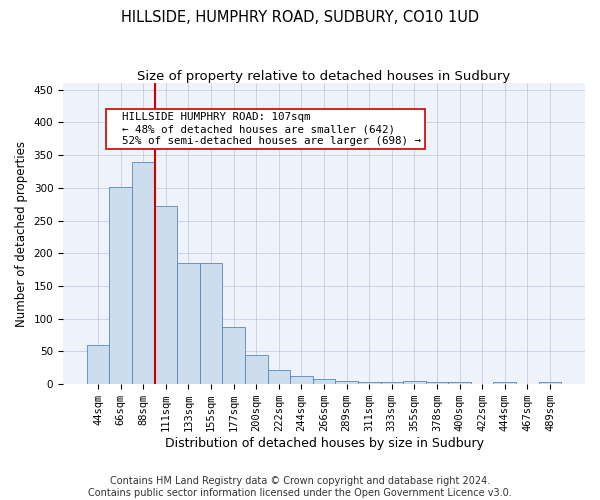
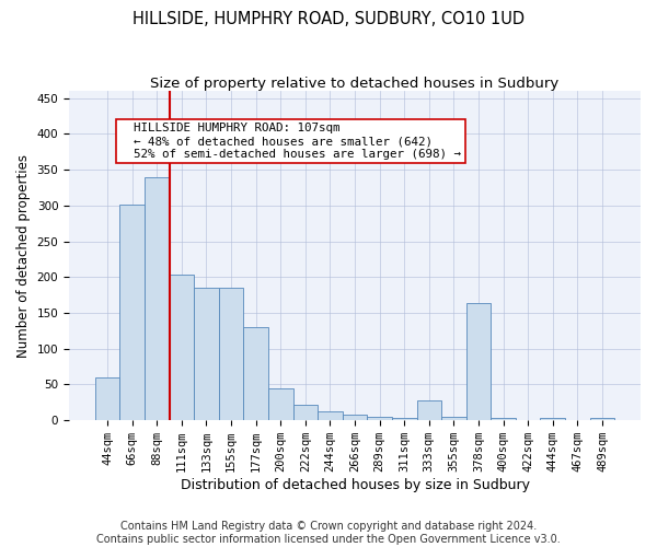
111sqm: 272 -> 204
177sqm: 88 -> 130
333sqm: 3 -> 28
378sqm: 4 -> 164
